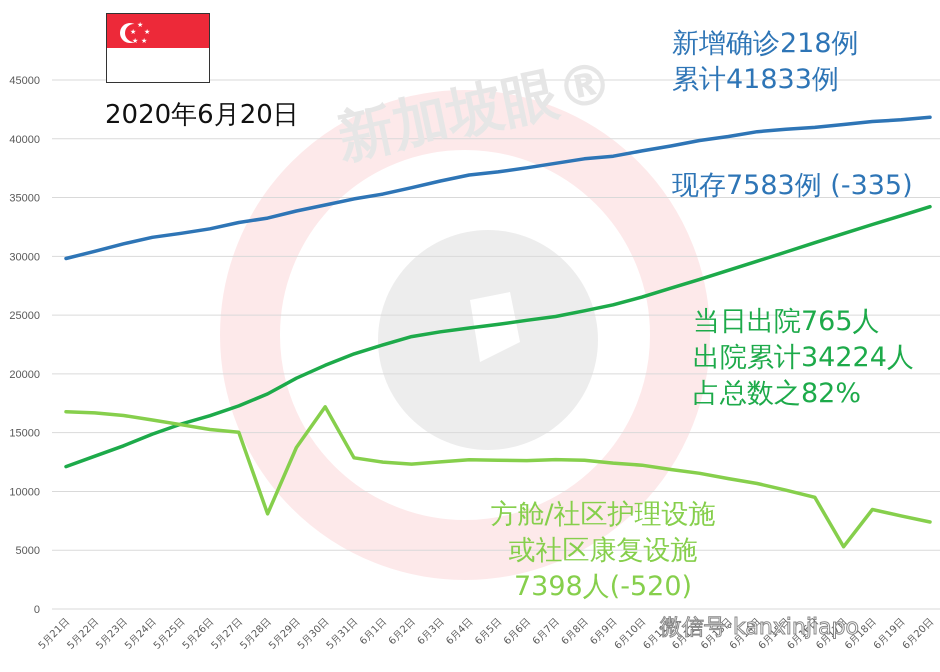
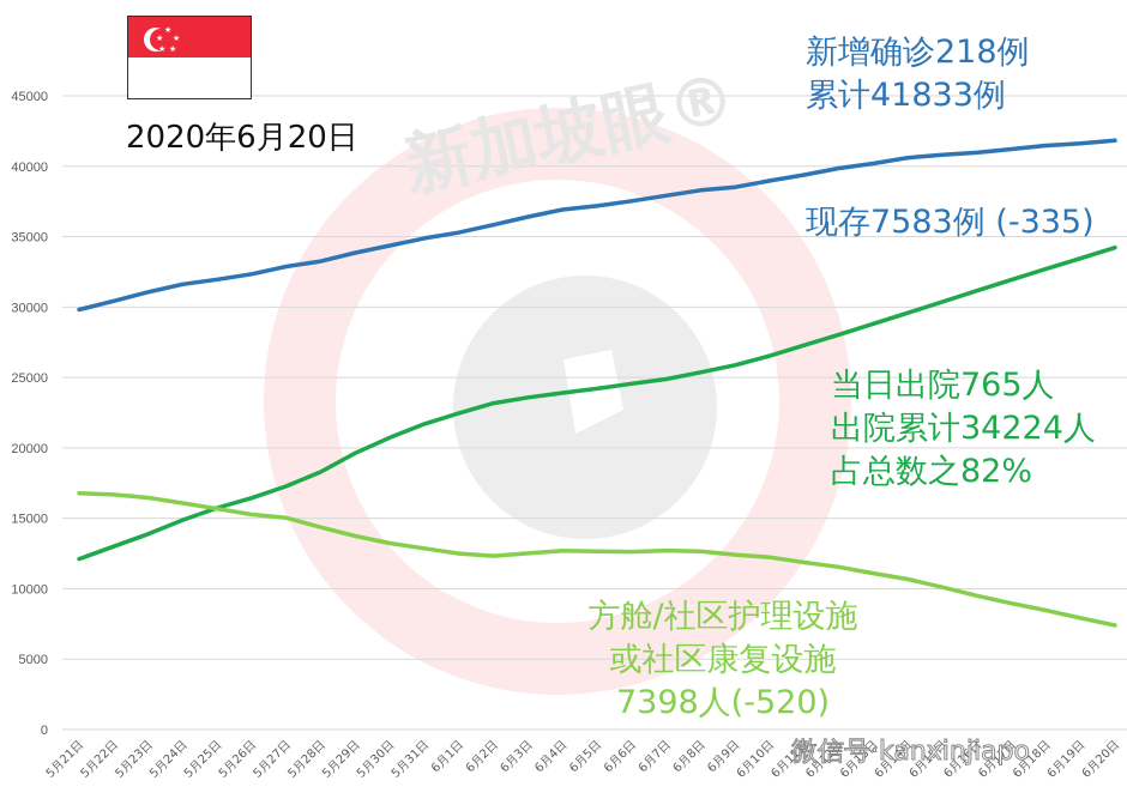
方舱/社区护理设施或社区康复设施/5月28日: 8100 -> 14400
方舱/社区护理设施或社区康复设施/5月30日: 17200 -> 13200
方舱/社区护理设施或社区康复设施/6月17日: 5300 -> 9000
